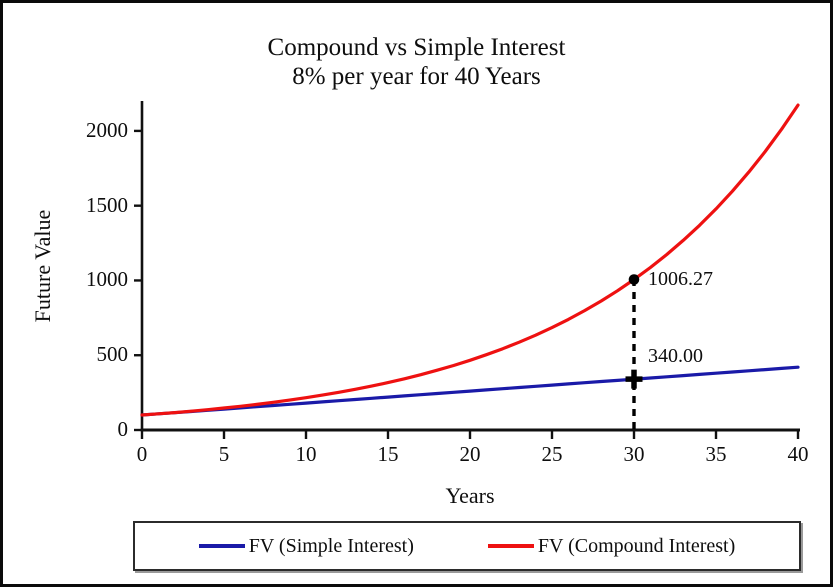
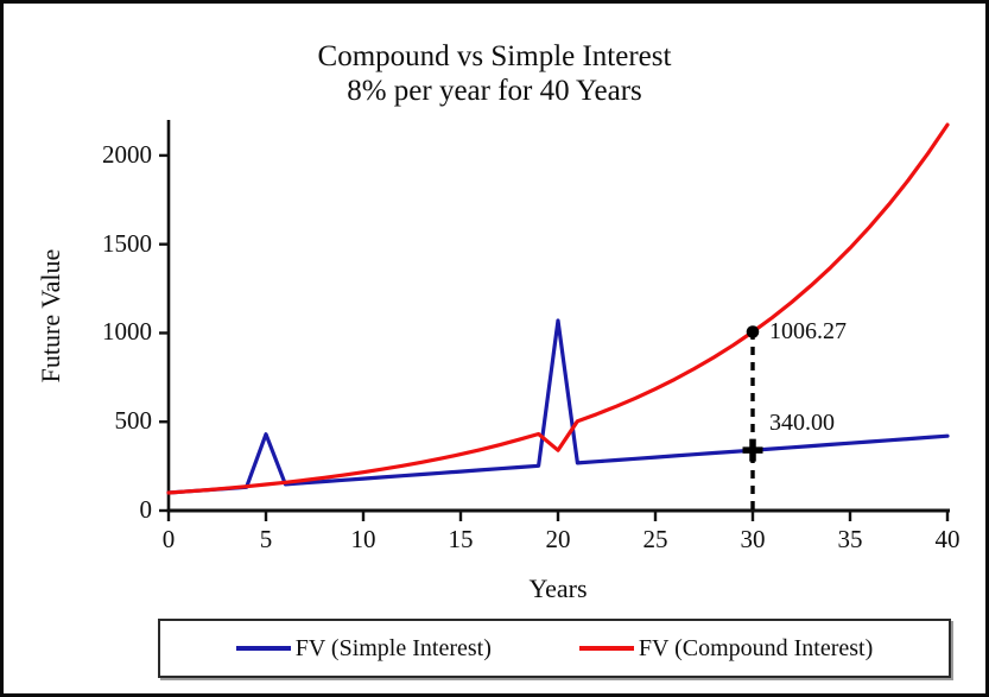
FV (Simple Interest)/5: 140 -> 430
FV (Simple Interest)/20: 260 -> 1070
FV (Compound Interest)/20: 470 -> 340
